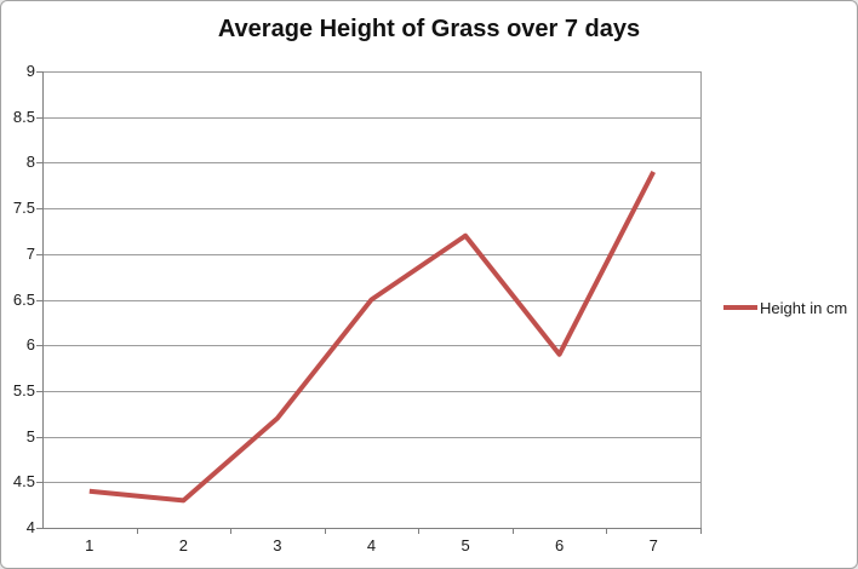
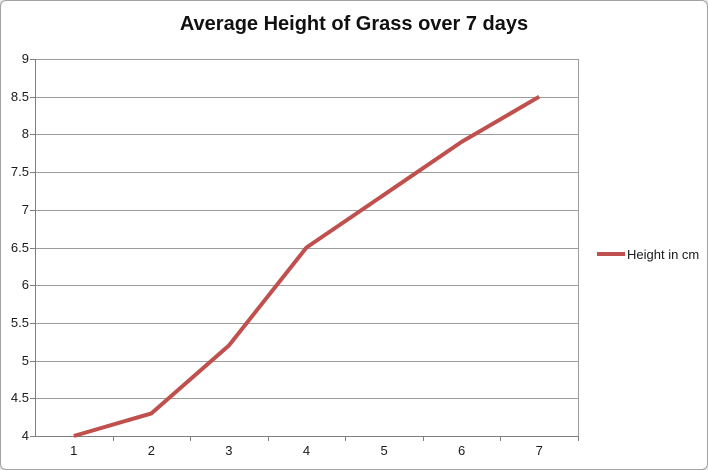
1: 4.4 -> 4.0
6: 5.9 -> 7.9
7: 7.9 -> 8.5
